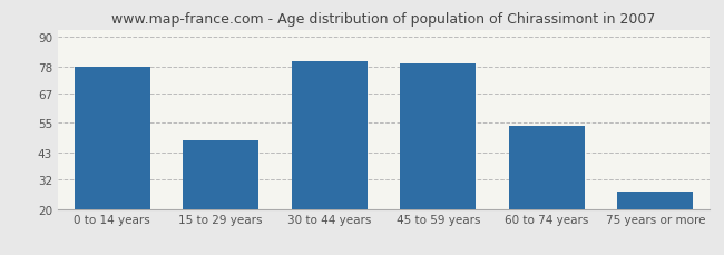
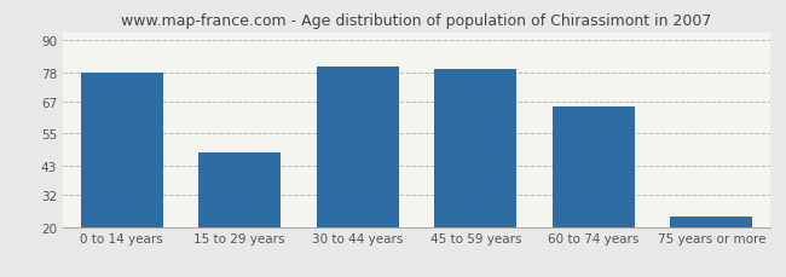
60 to 74 years: 54 -> 65
75 years or more: 27 -> 24
